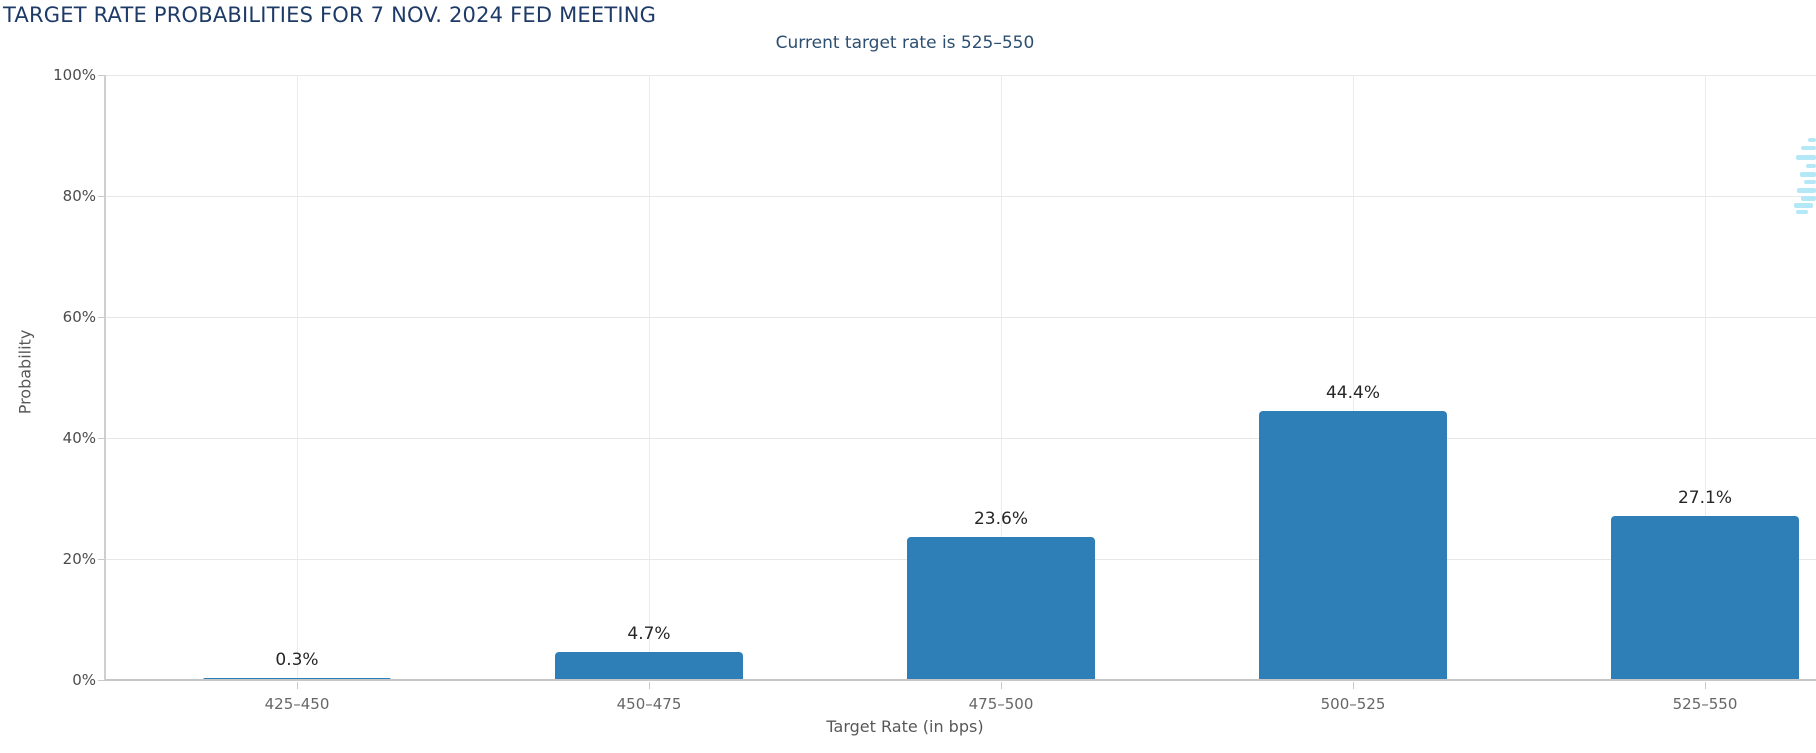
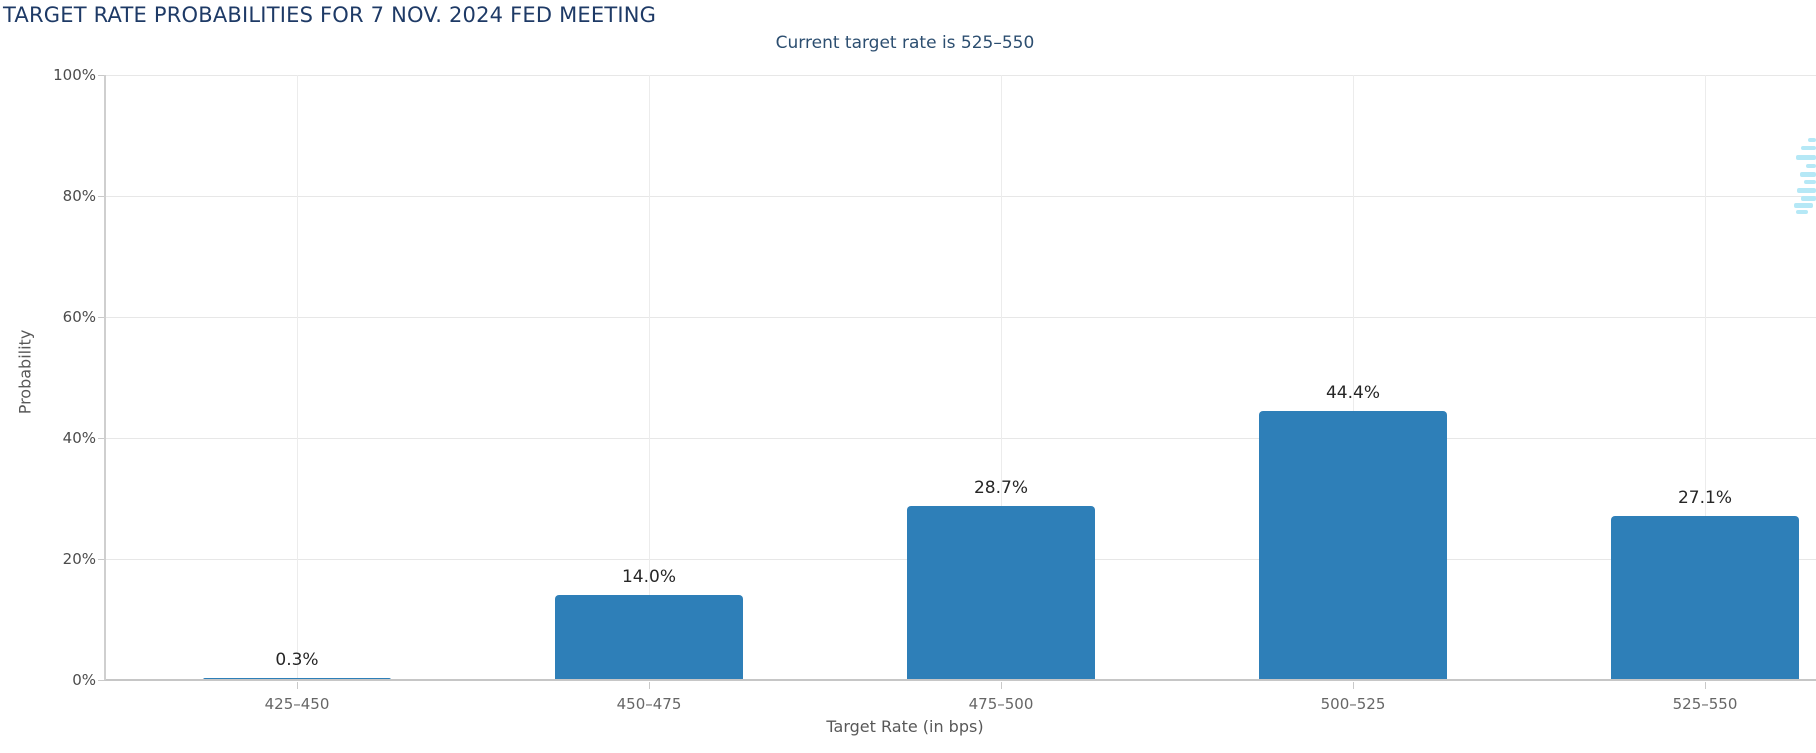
450–475: 4.7% -> 14.0%
475–500: 23.6% -> 28.7%
